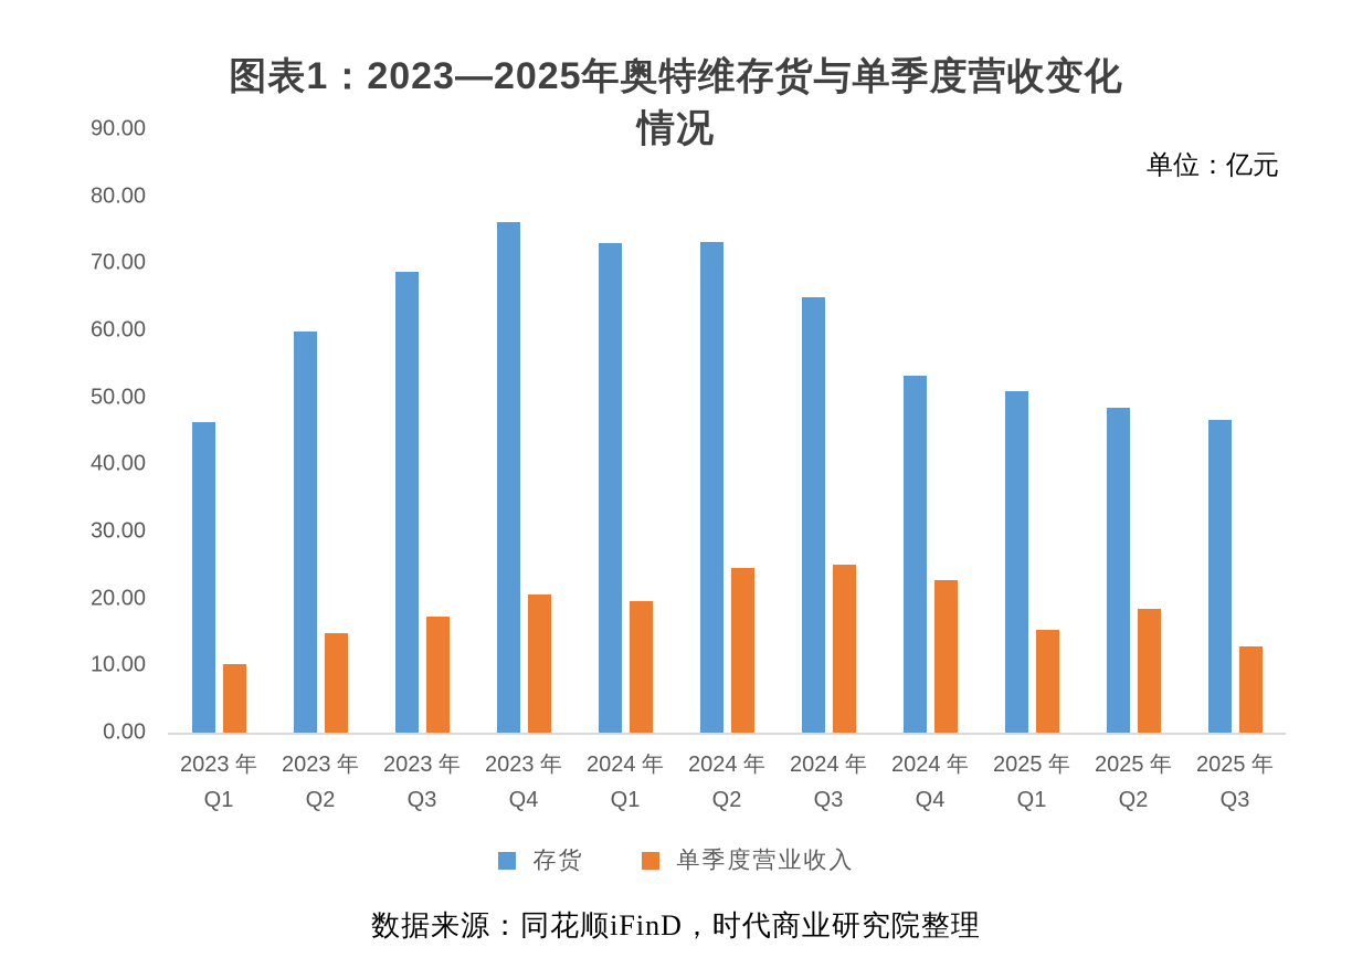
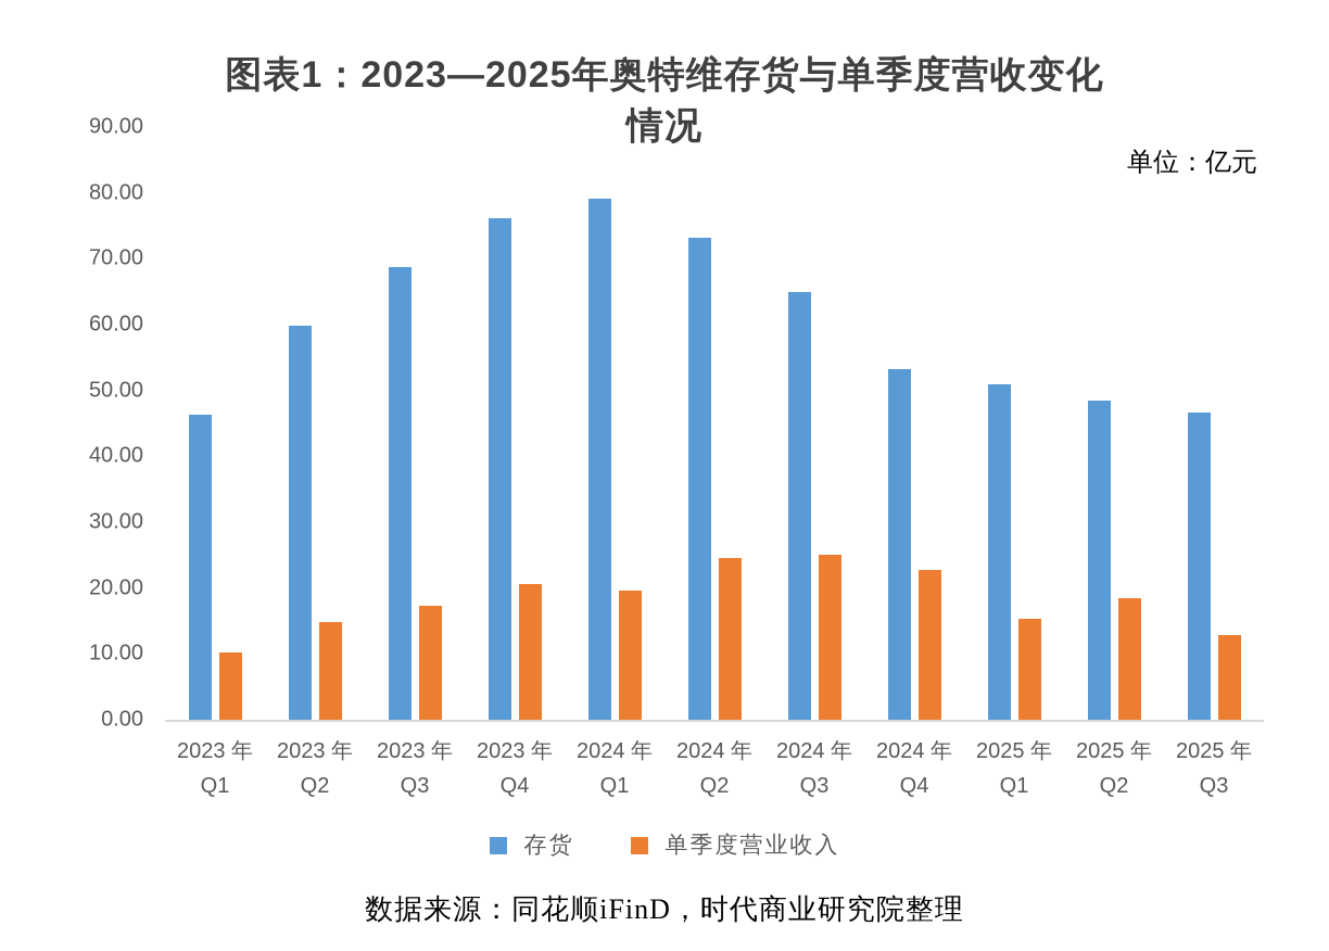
存货/2024 年 Q1: 73 -> 79
